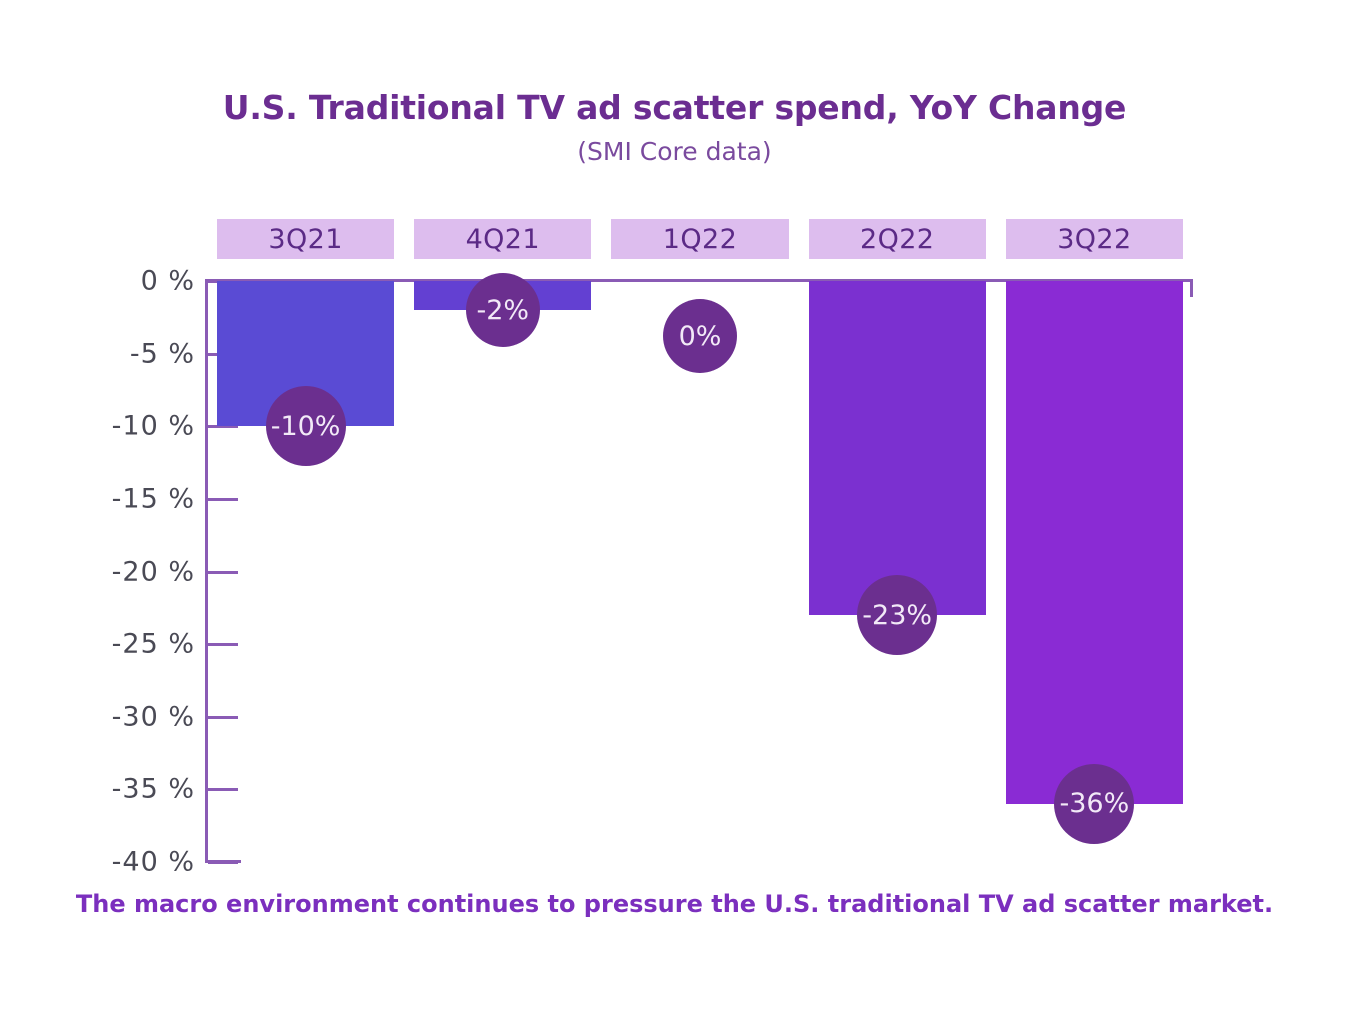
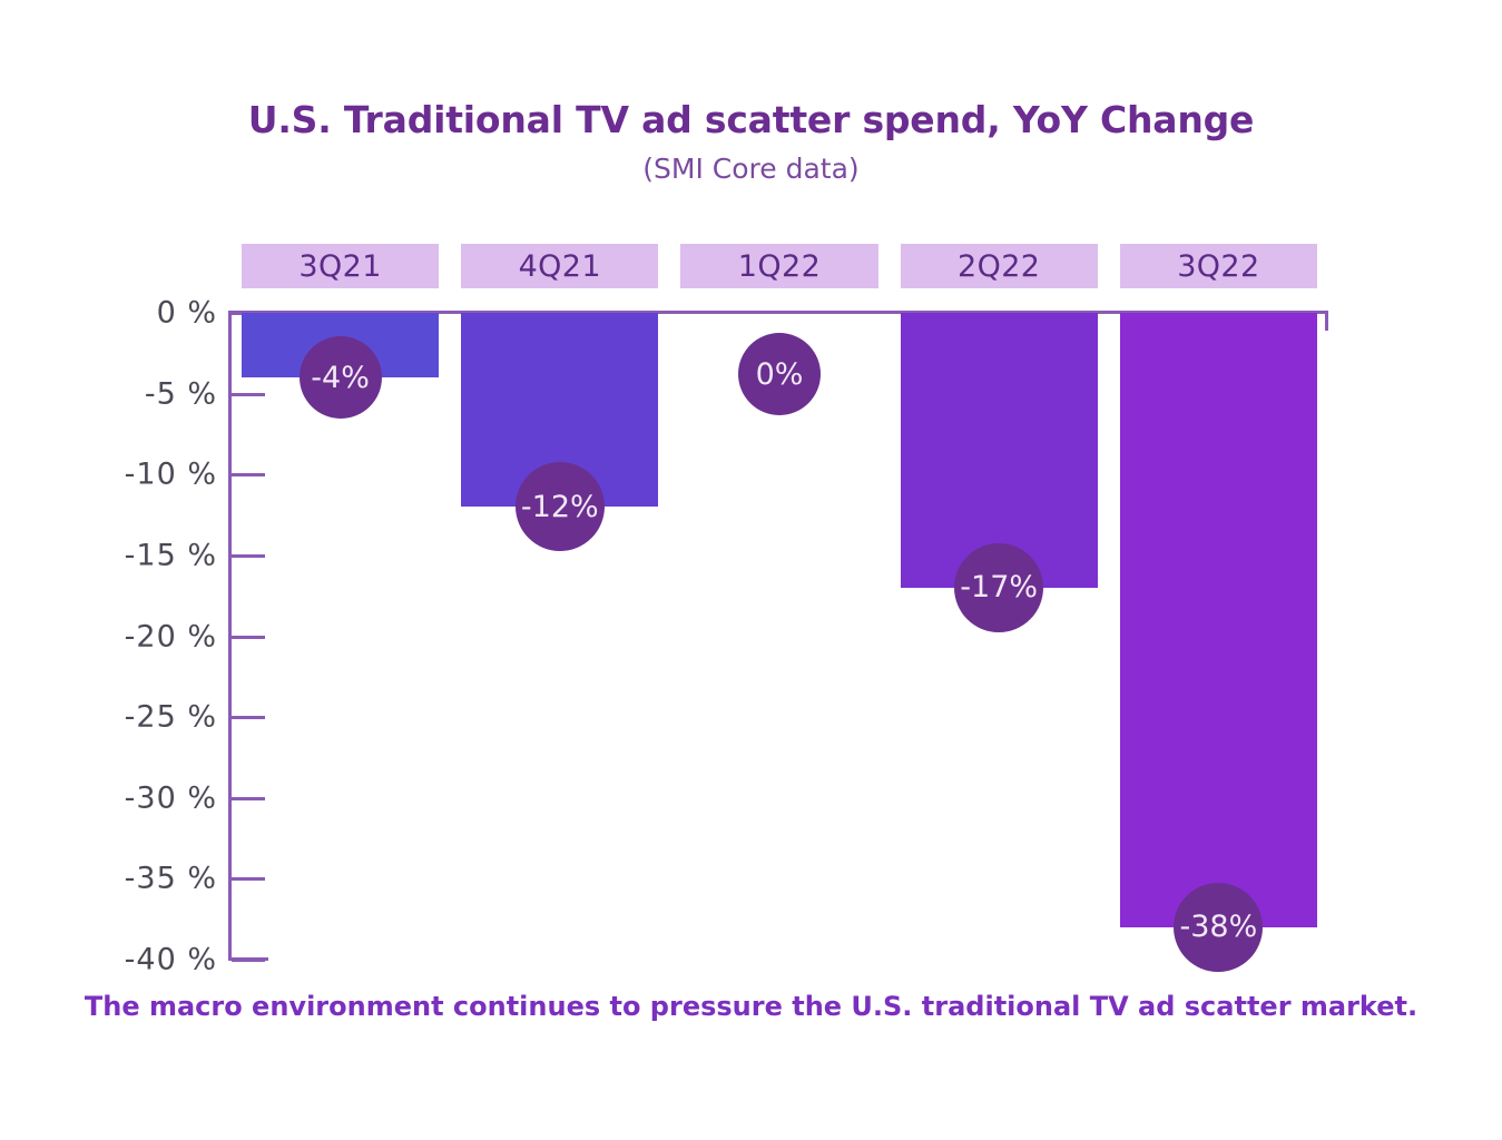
3Q21: -10% -> -4%
4Q21: -2% -> -12%
2Q22: -23% -> -17%
3Q22: -36% -> -38%
